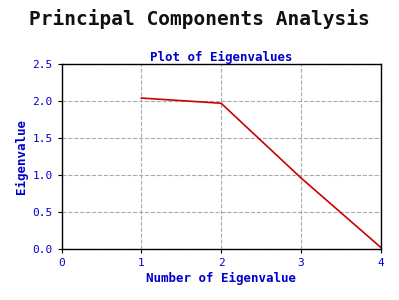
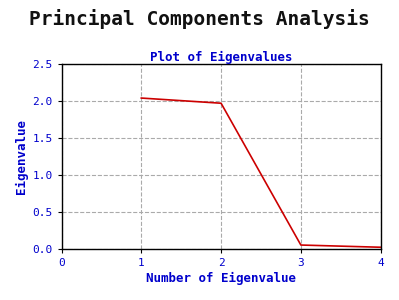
3: 0.96 -> 0.05
